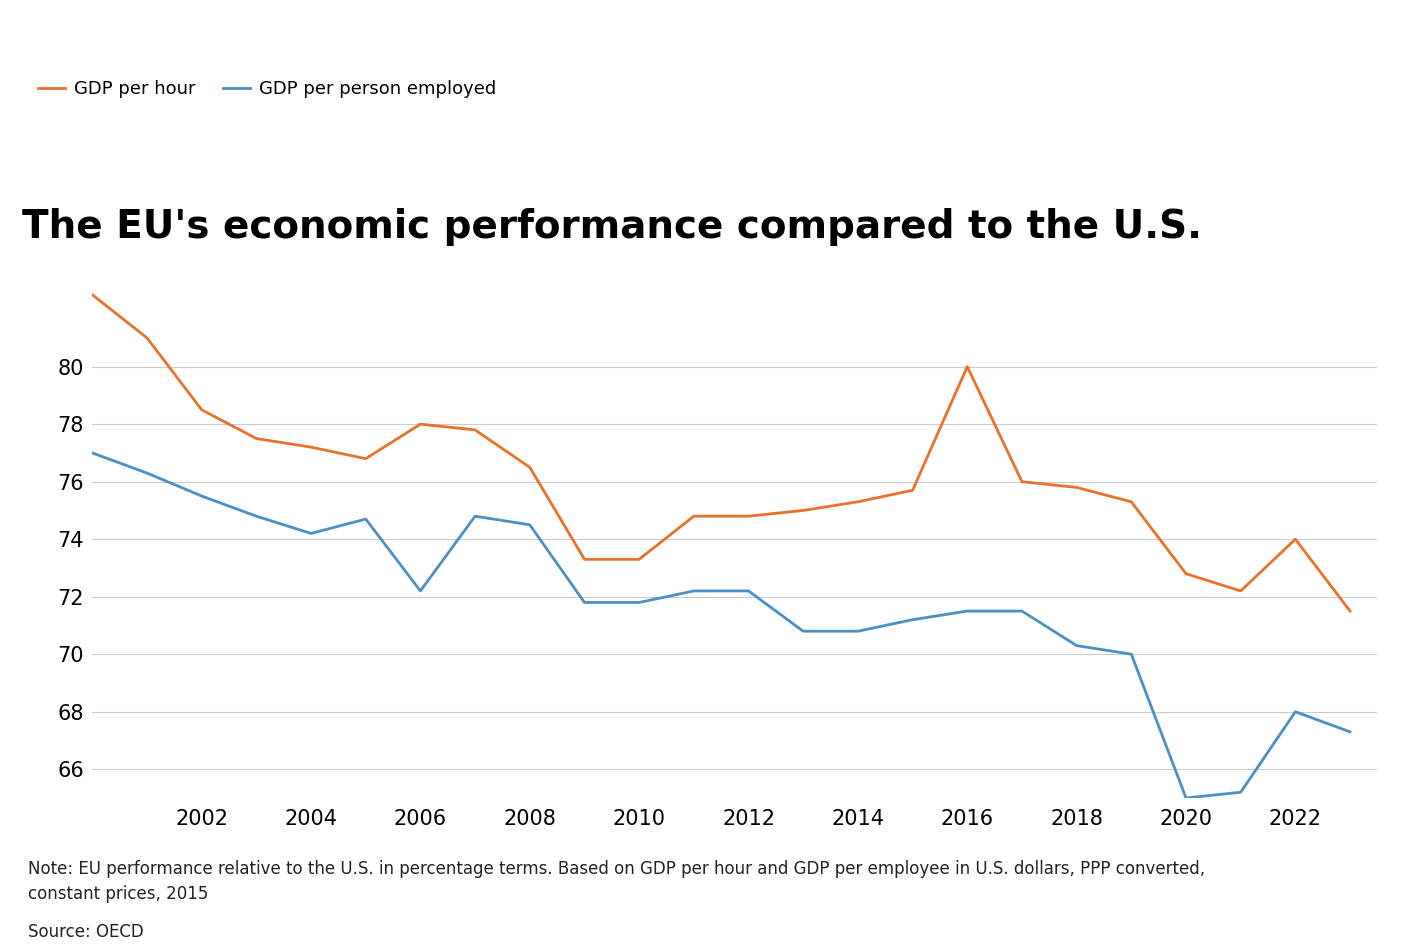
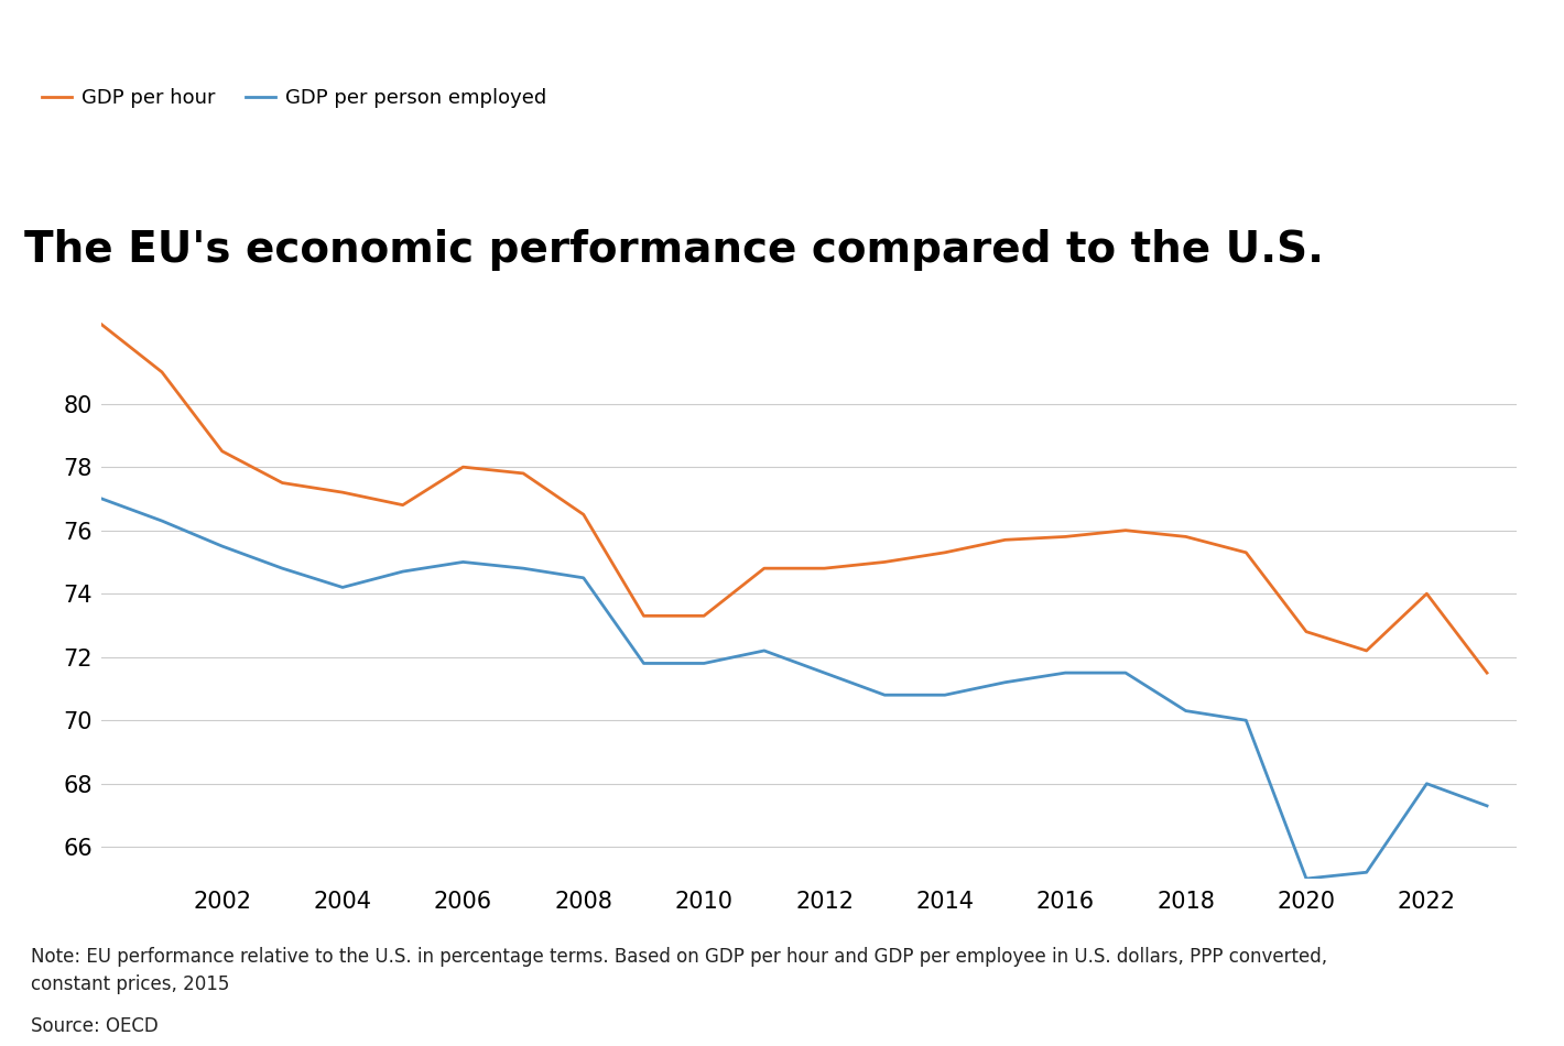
GDP per person employed/2006: 72.2 -> 75.0
GDP per person employed/2012: 72.2 -> 71.5
GDP per hour/2016: 80.0 -> 75.8
